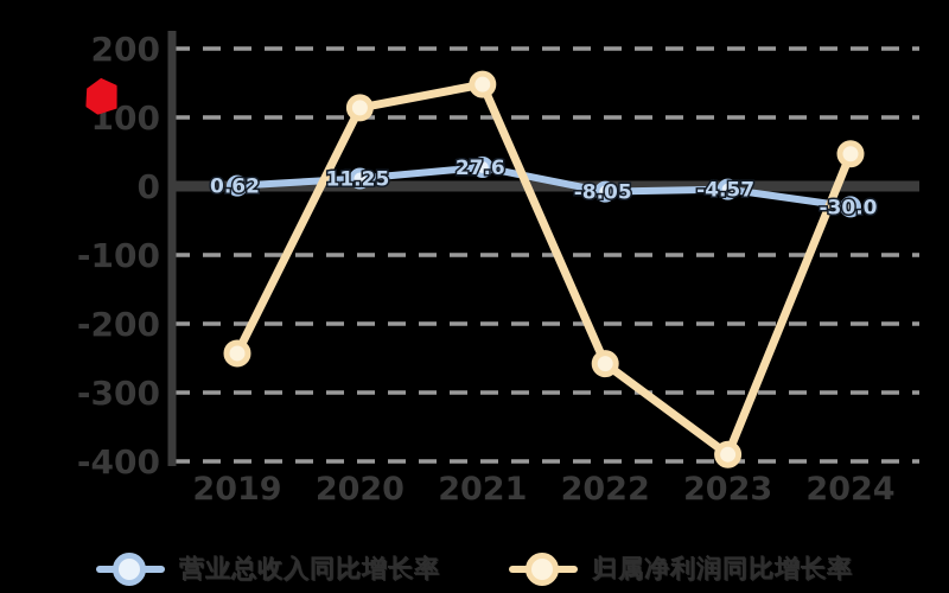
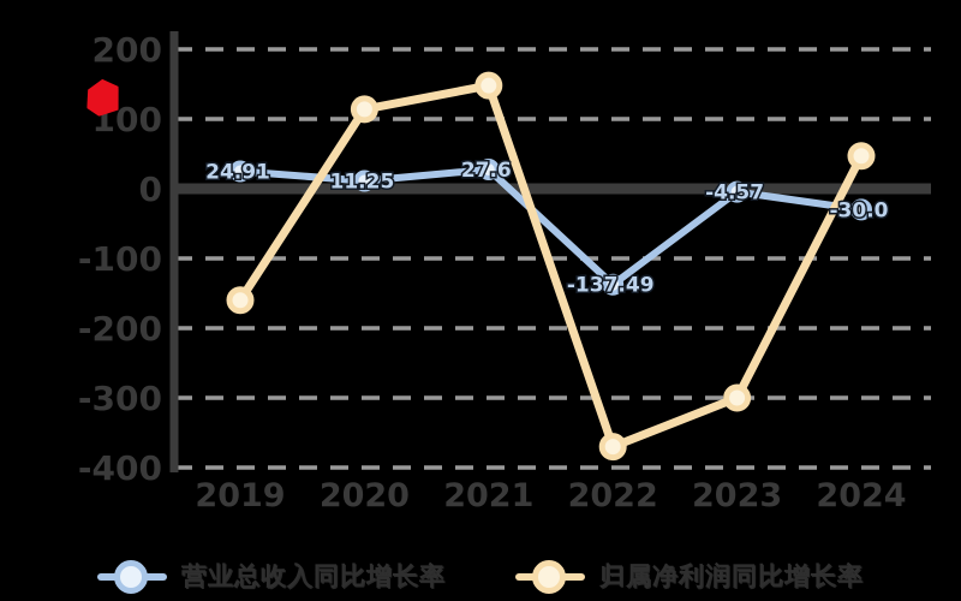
营业总收入同比增长率/2019: 0.62 -> 24.91
归属净利润同比增长率/2019: -240 -> -160
营业总收入同比增长率/2022: -8.05 -> -137.49
归属净利润同比增长率/2022: -260 -> -370
归属净利润同比增长率/2023: -390 -> -300
